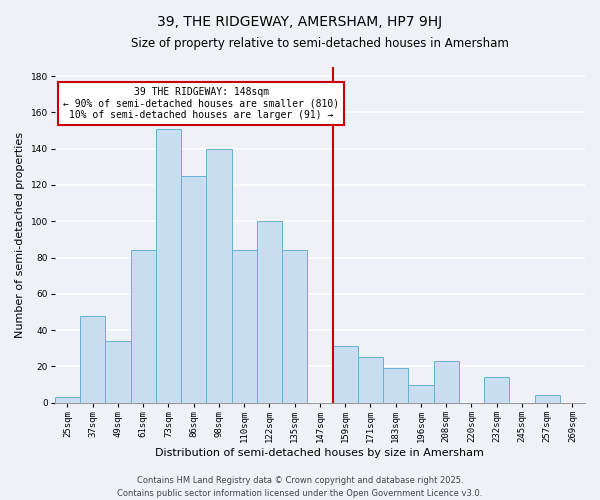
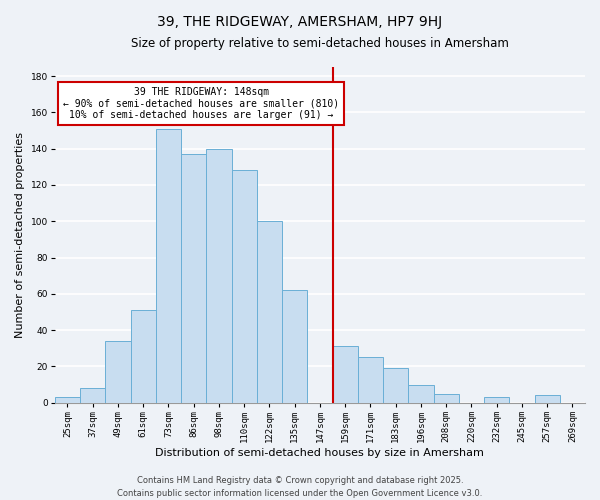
37sqm: 48 -> 8
61sqm: 84 -> 51
86sqm: 125 -> 137
110sqm: 84 -> 128
135sqm: 84 -> 62
208sqm: 23 -> 5
232sqm: 14 -> 3
